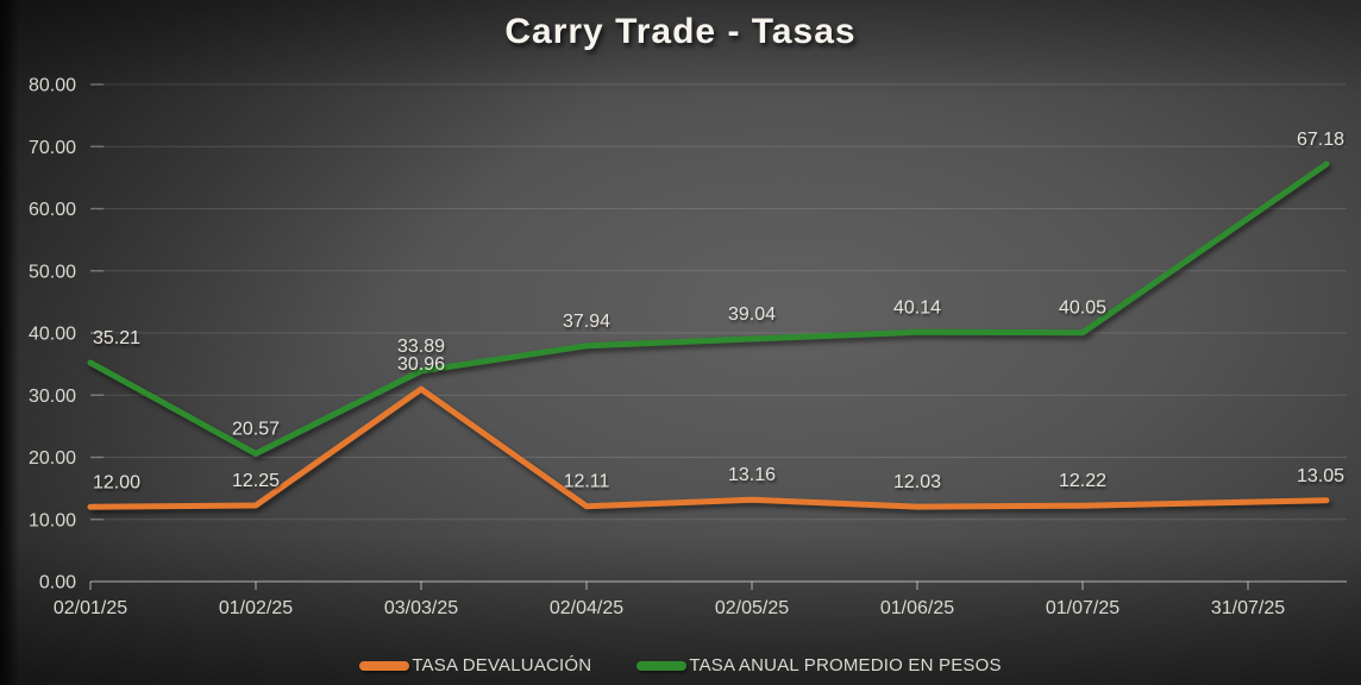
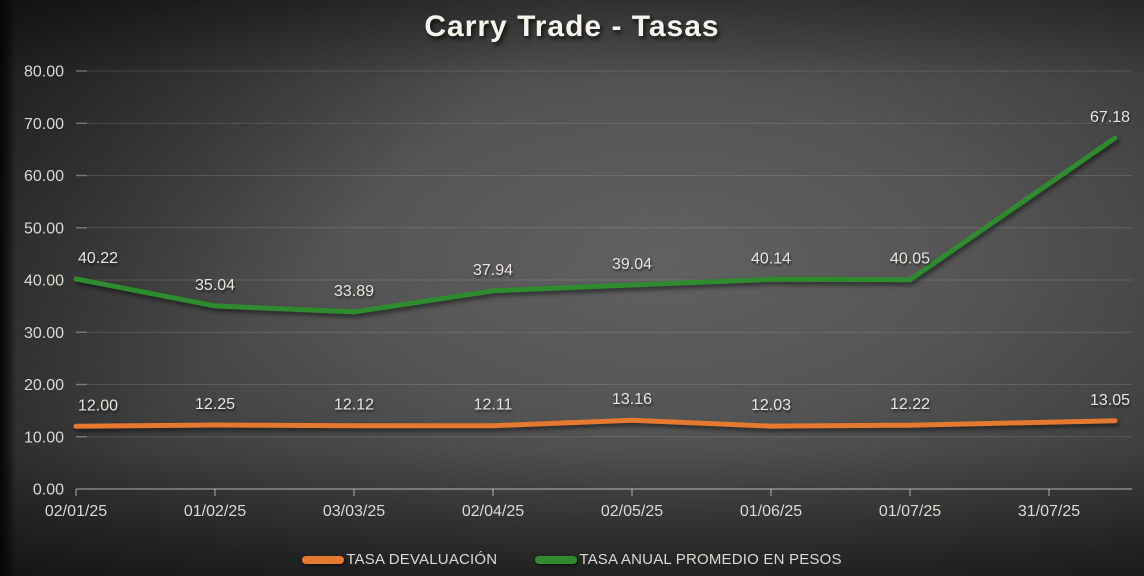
TASA ANUAL PROMEDIO EN PESOS/02/01/25: 35.21 -> 40.22
TASA ANUAL PROMEDIO EN PESOS/01/02/25: 20.57 -> 35.04
TASA DEVALUACIÓN/03/03/25: 30.96 -> 12.12
